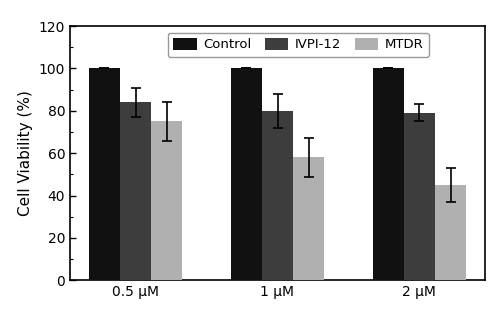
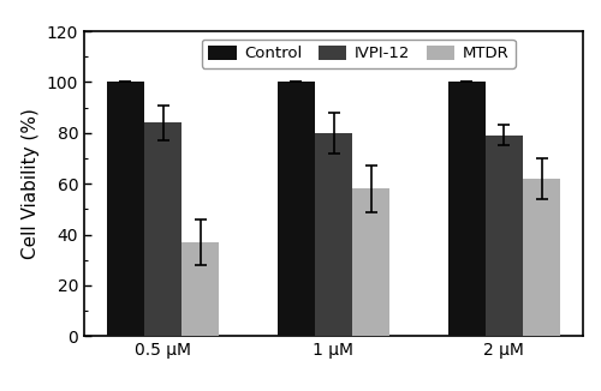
MTDR/0.5 μM: 75 -> 37
MTDR/2 μM: 45 -> 62
